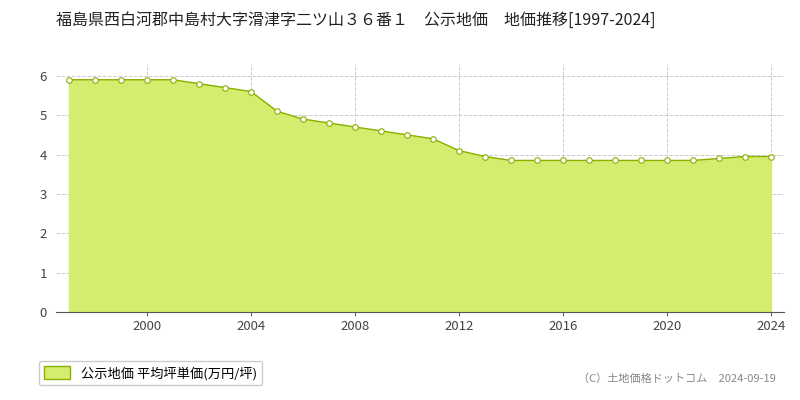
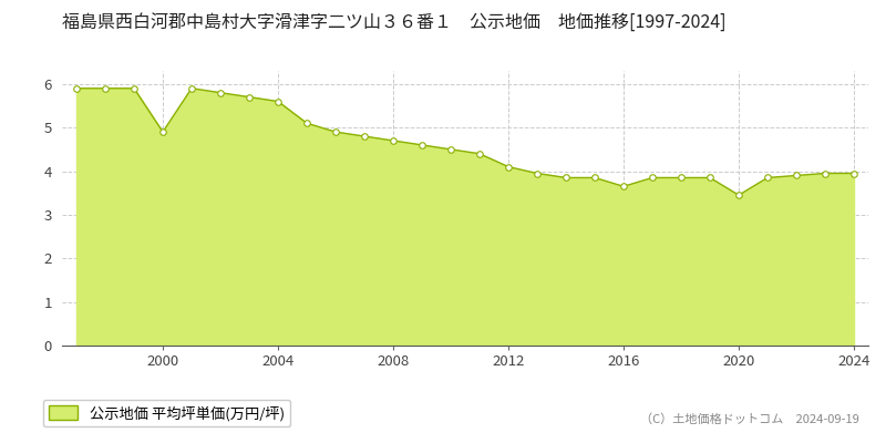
2000: 5.90 -> 4.90
2016: 3.85 -> 3.65
2020: 3.85 -> 3.45
